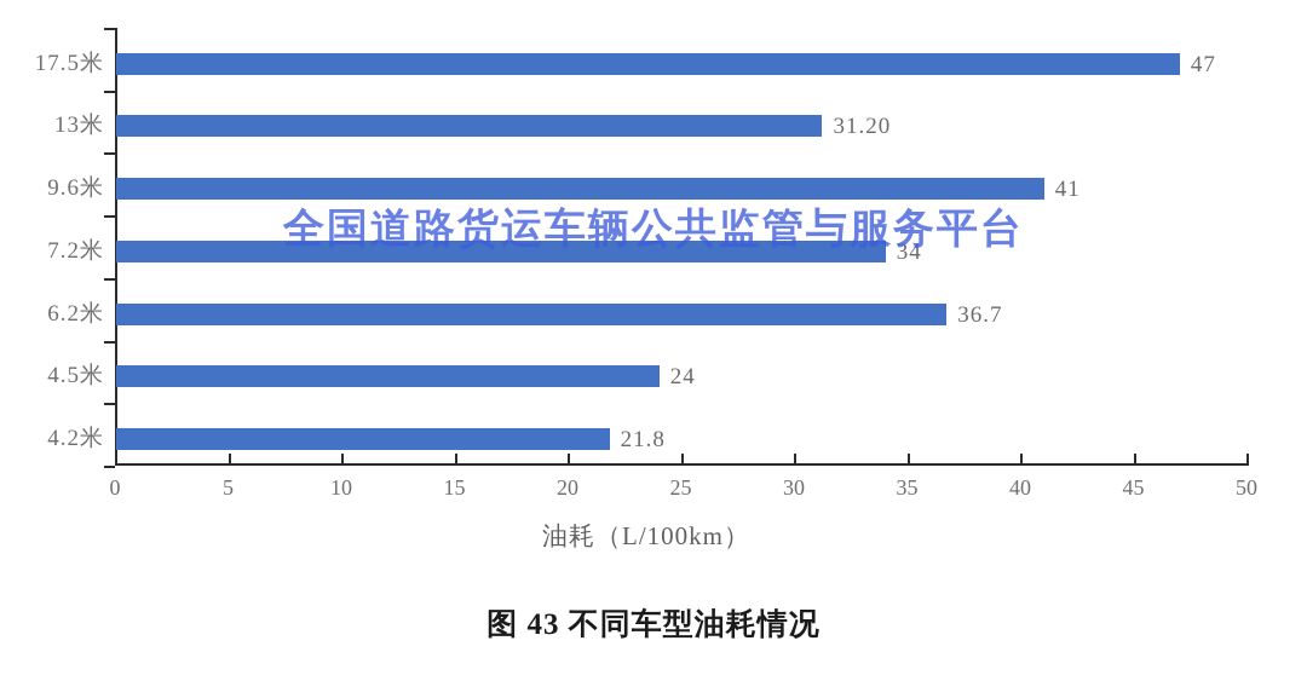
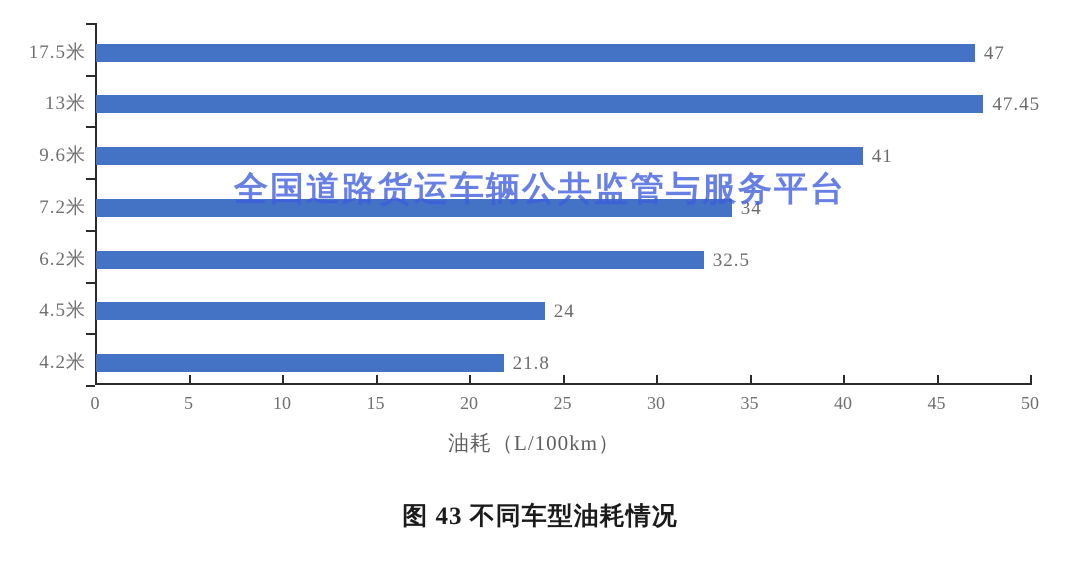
13米: 31.20 -> 47.45
6.2米: 36.7 -> 32.5
